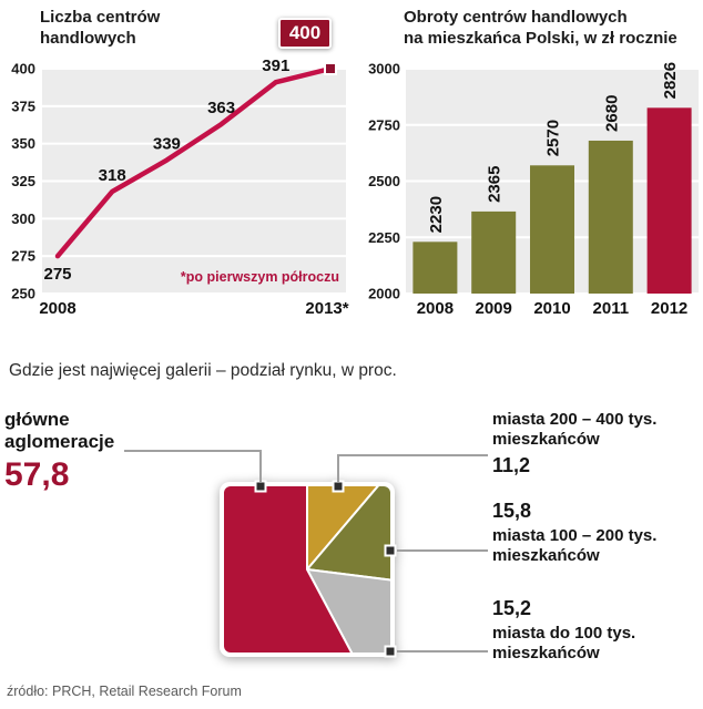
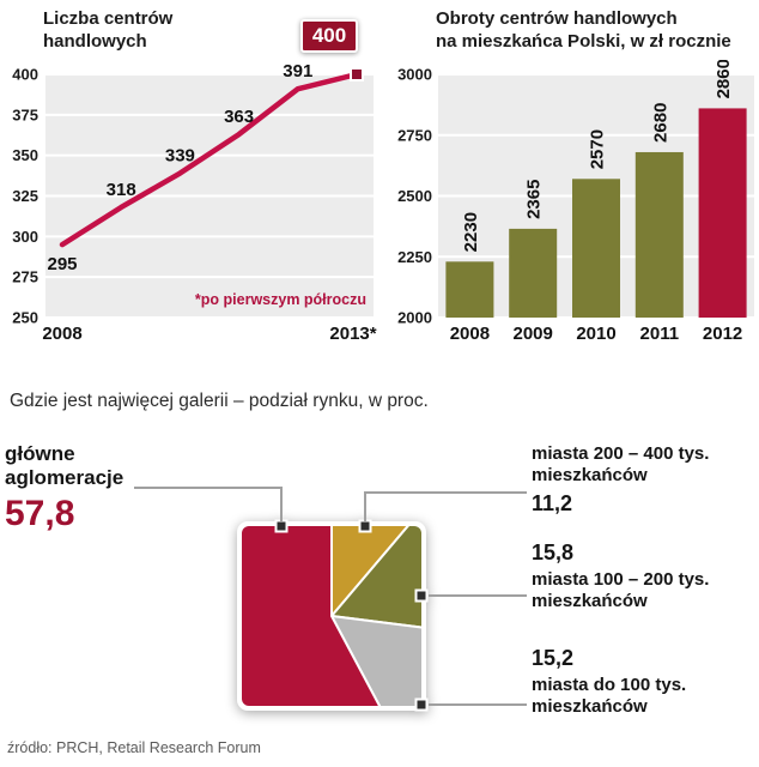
Liczba centrów handlowych/2008: 275 -> 295
Obroty centrów handlowych na mieszkańca Polski, w zł rocznie/2012: 2826 -> 2860
